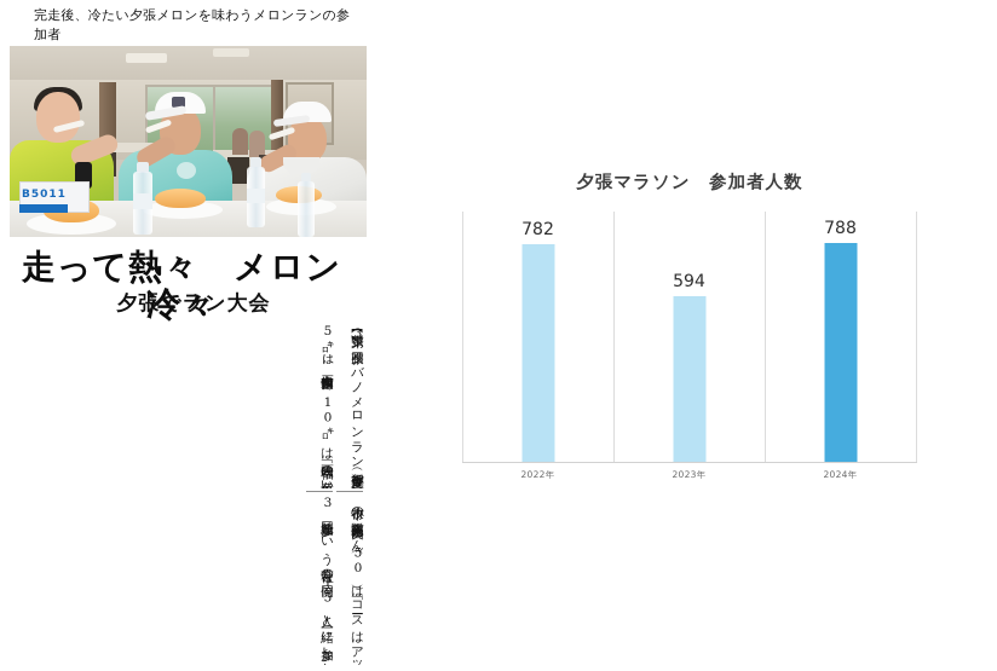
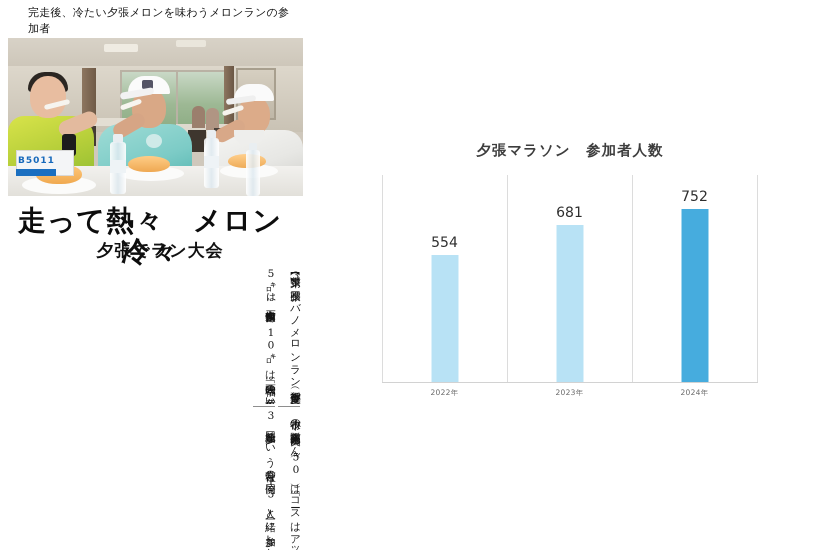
2022年: 782 -> 554
2023年: 594 -> 681
2024年: 788 -> 752
